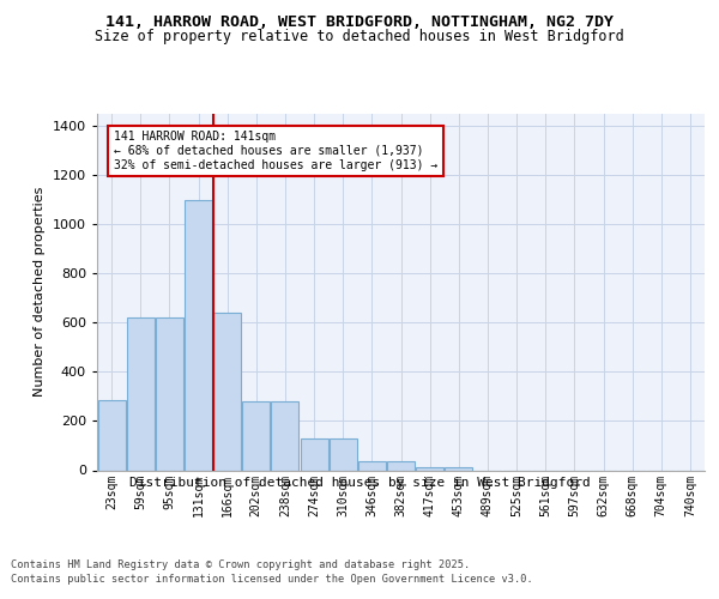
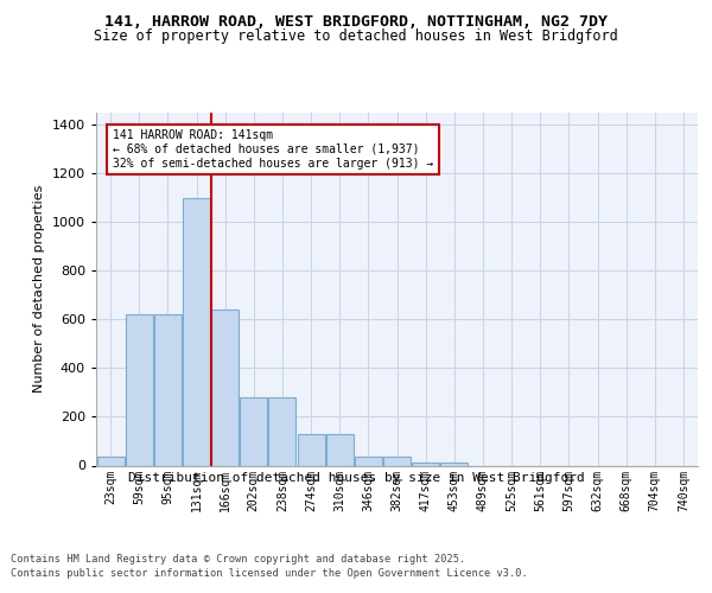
23sqm: 285 -> 35
